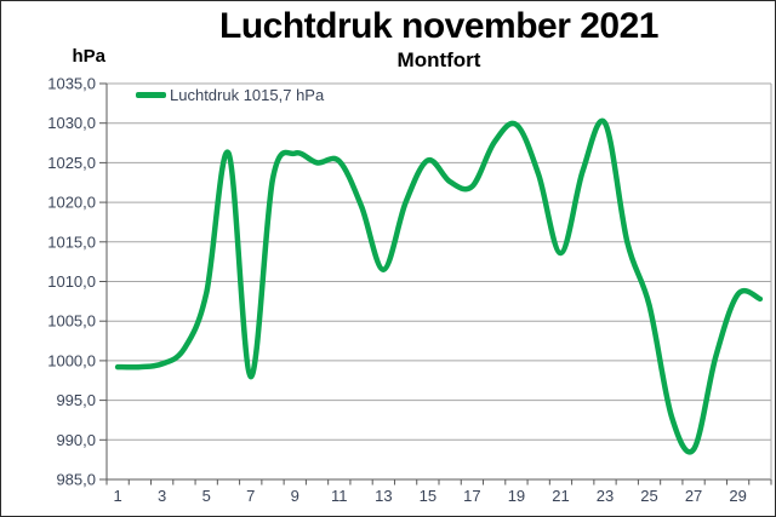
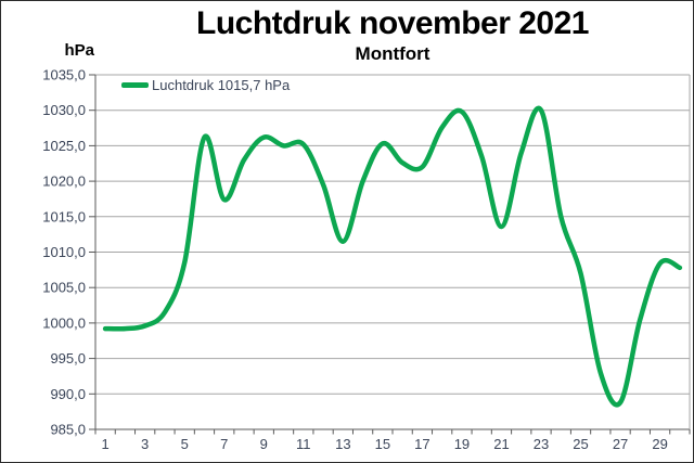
7: 998 -> 1017
